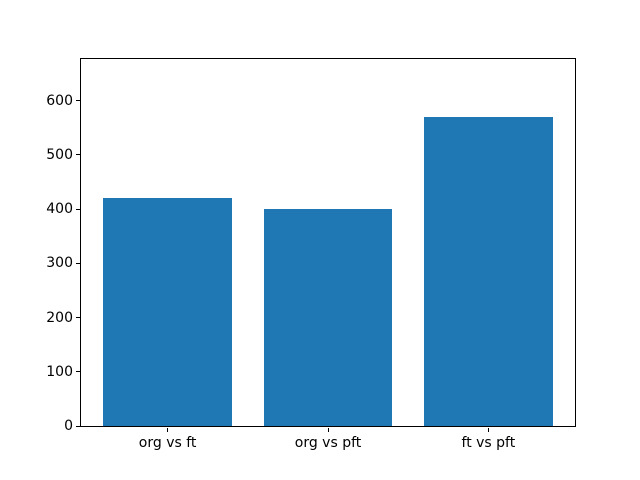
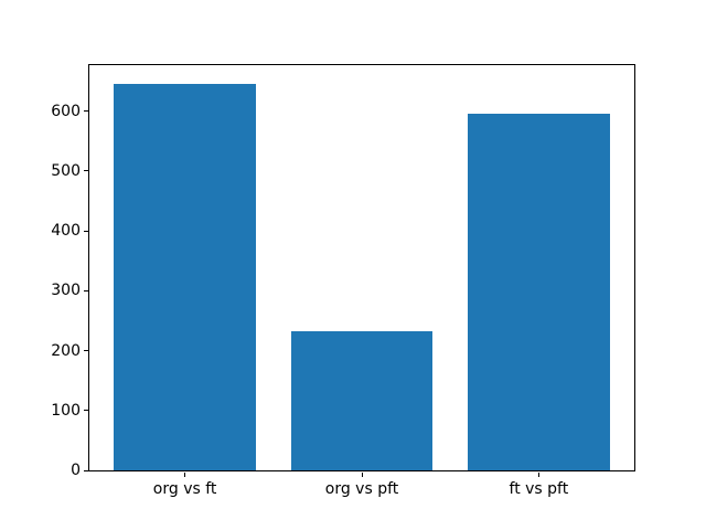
org vs ft: 420 -> 640
org vs pft: 400 -> 230
ft vs pft: 570 -> 600
